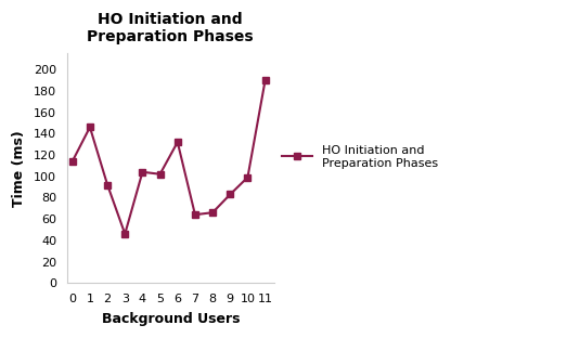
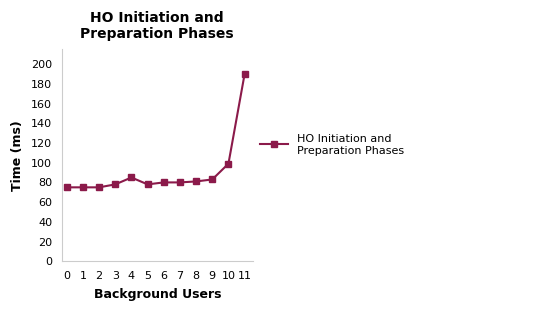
0: 114 -> 75
1: 146 -> 75
2: 92 -> 75
3: 46 -> 78
4: 104 -> 85
5: 102 -> 78
6: 132 -> 80
7: 64 -> 80
8: 66 -> 81
